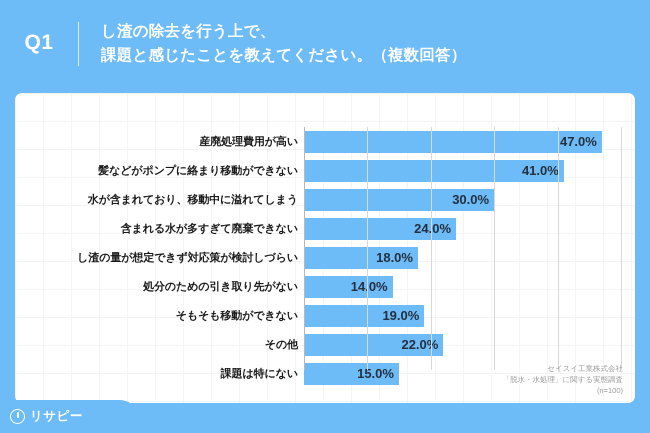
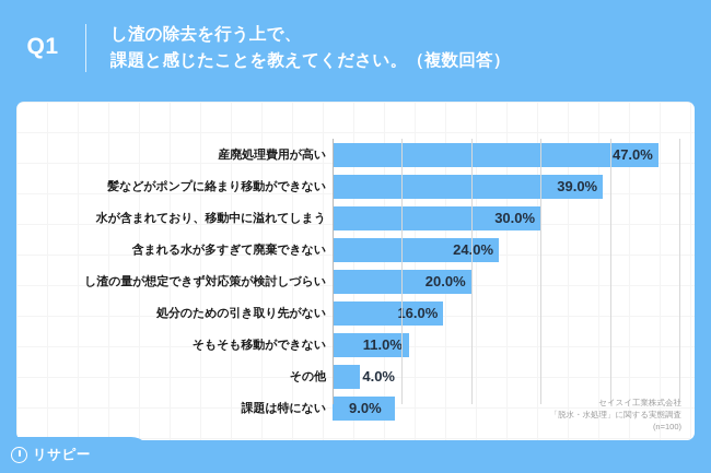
髪などがポンプに絡まり移動ができない: 41.0% -> 39.0%
し渣の量が想定できず対応策が検討しづらい: 18.0% -> 20.0%
処分のための引き取り先がない: 14.0% -> 16.0%
そもそも移動ができない: 19.0% -> 11.0%
その他: 22.0% -> 4.0%
課題は特にない: 15.0% -> 9.0%
